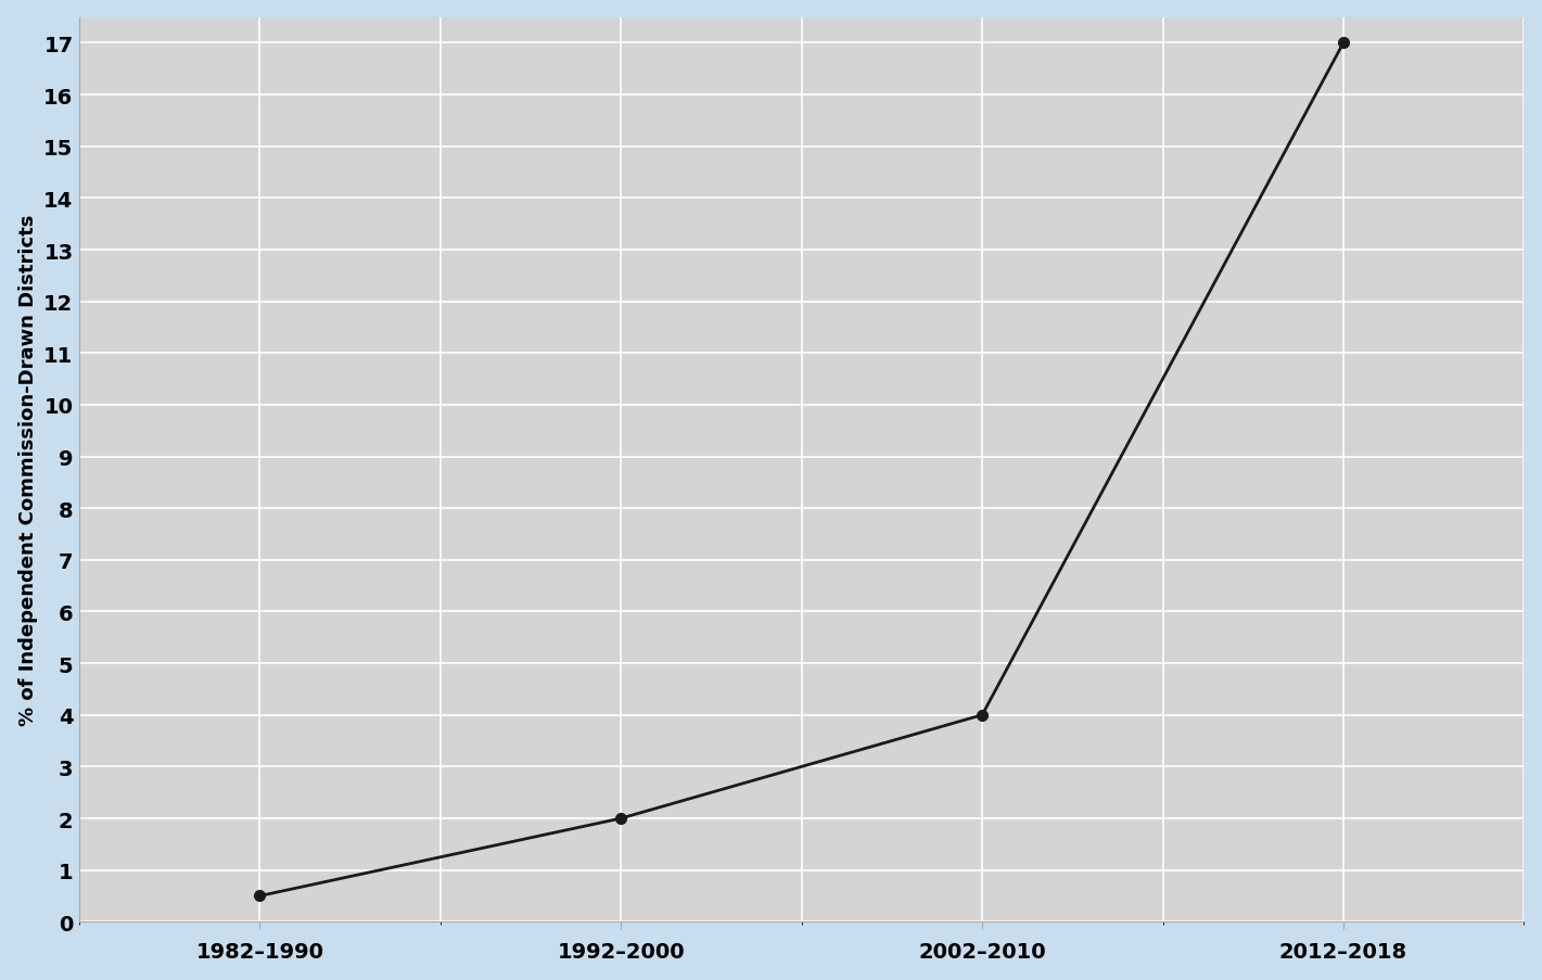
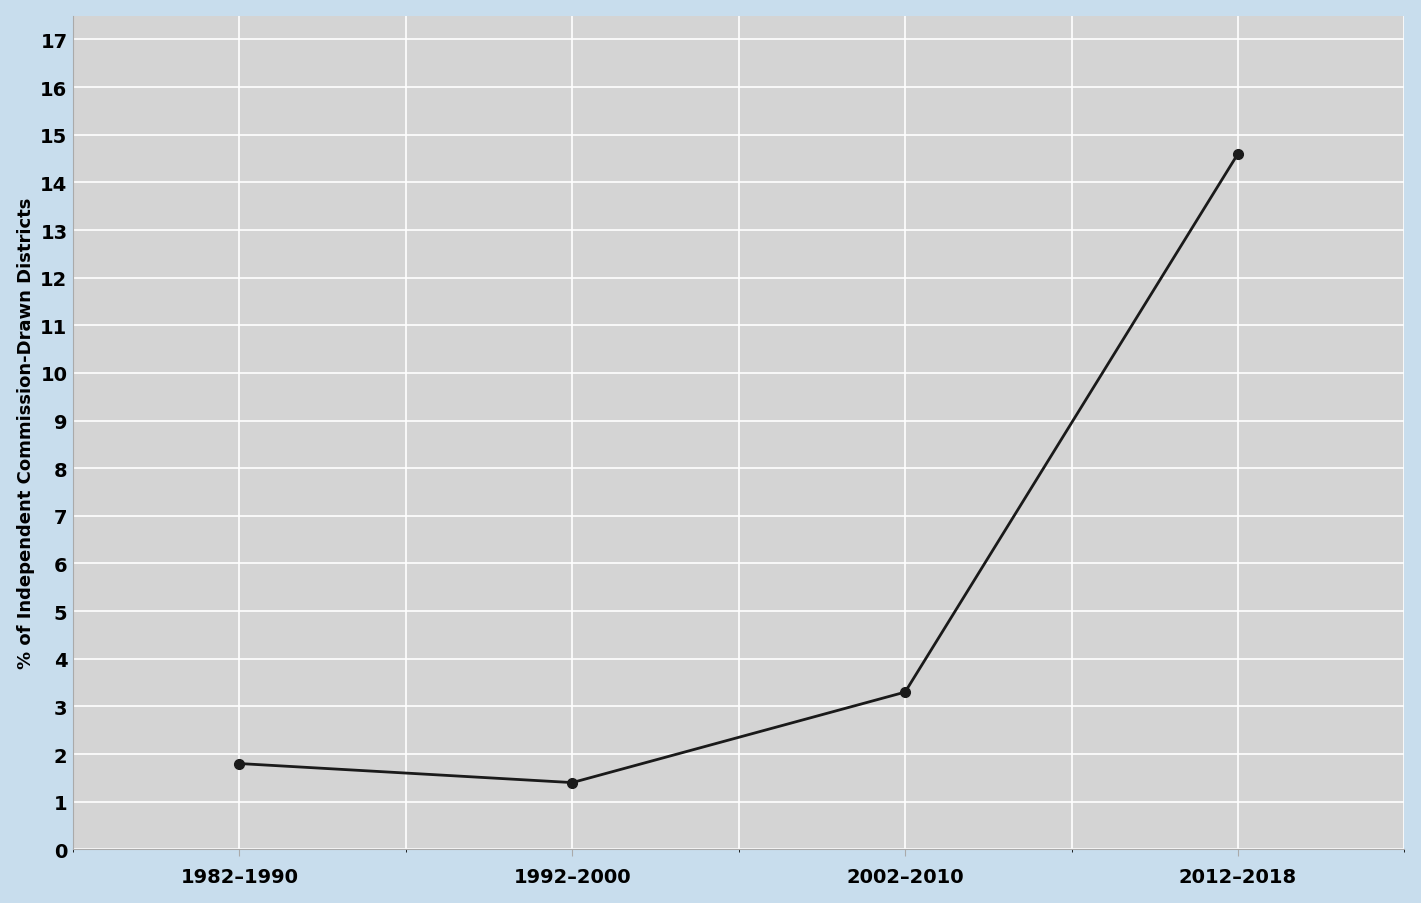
1982–1990: 0.5 -> 1.8
1992–2000: 2.0 -> 1.4
2002–2010: 4.0 -> 3.3
2012–2018: 17.0 -> 14.6
